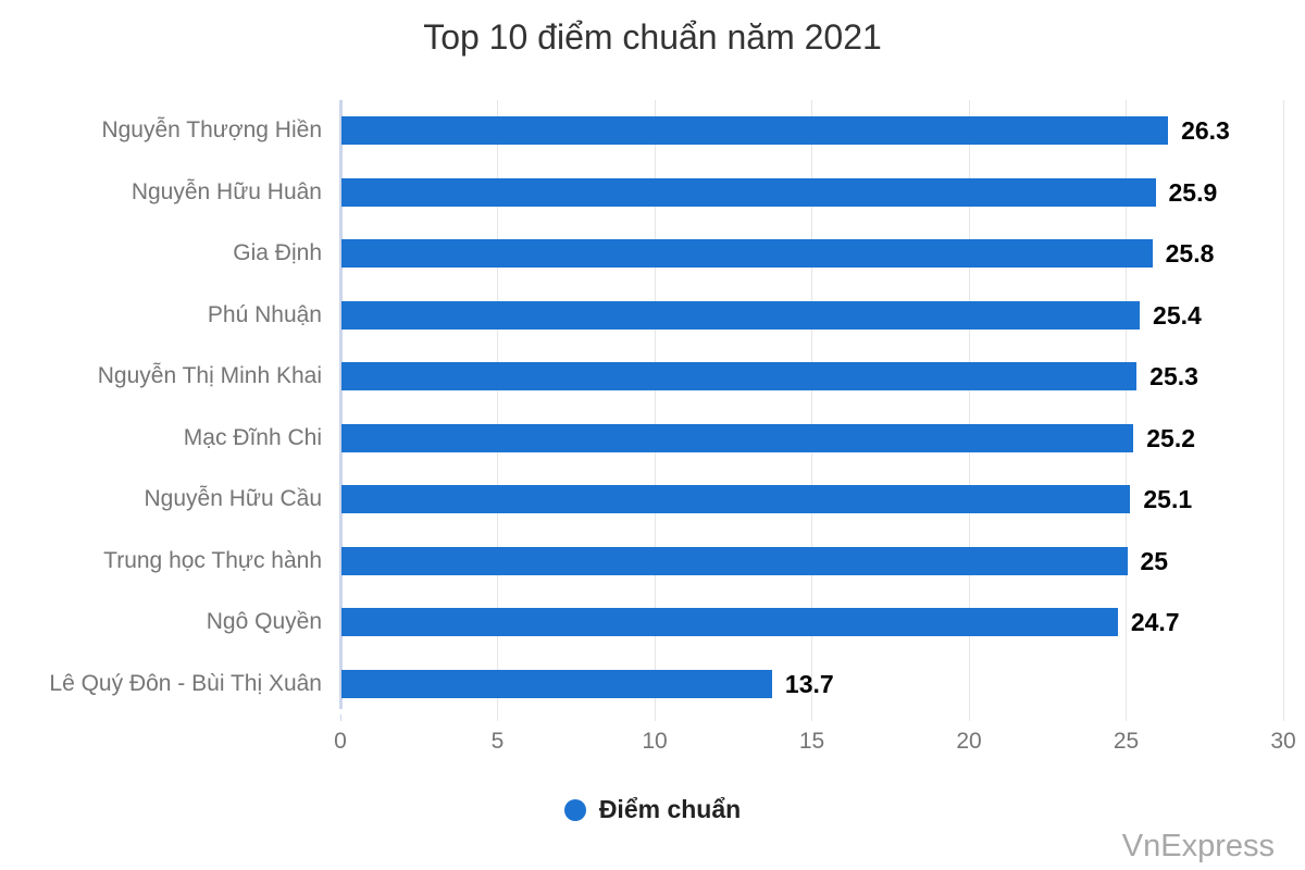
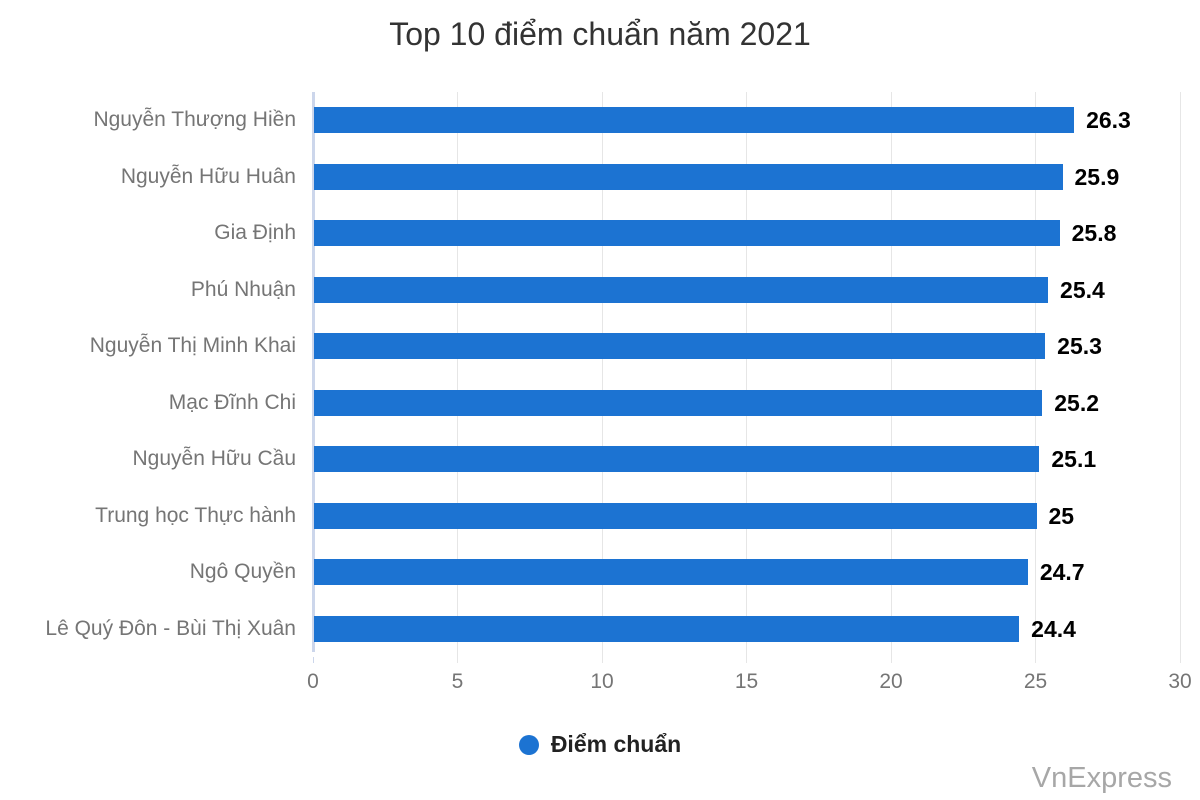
Lê Quý Đôn - Bùi Thị Xuân: 13.7 -> 24.4
